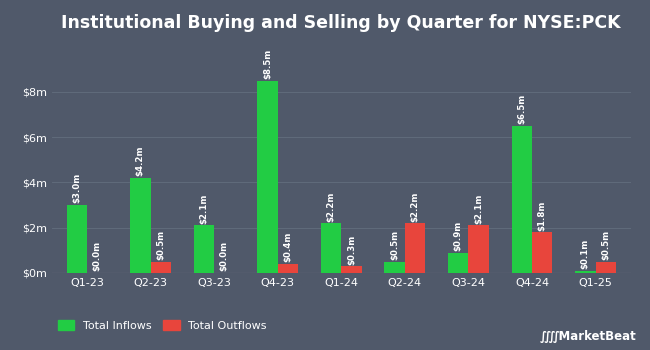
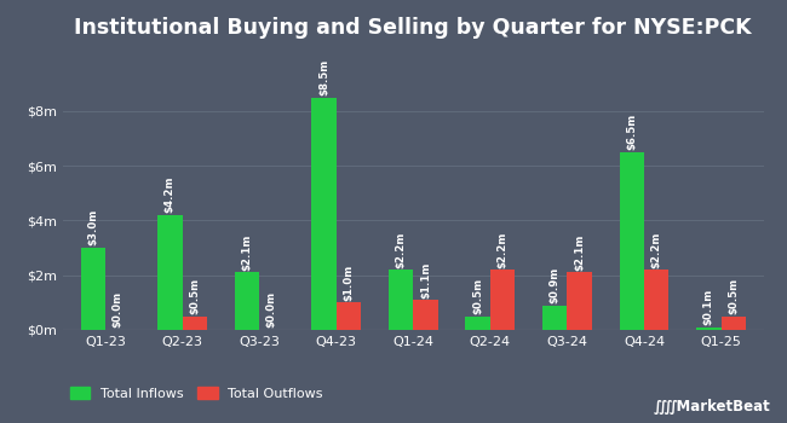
Total Outflows/Q4-23: $0.4m -> $1.0m
Total Outflows/Q1-24: $0.3m -> $1.1m
Total Outflows/Q4-24: $1.8m -> $2.2m
